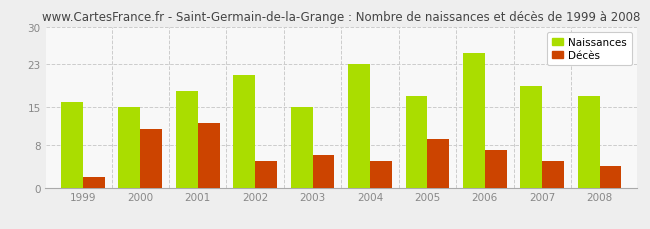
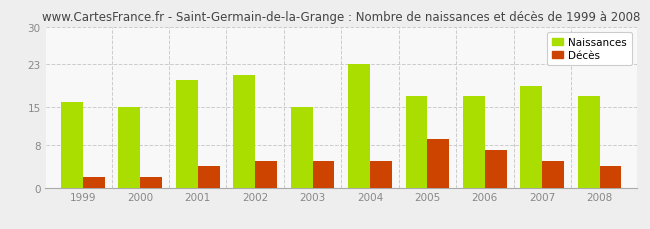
Décès/2000: 11 -> 2
Naissances/2001: 18 -> 20
Décès/2001: 12 -> 4
Décès/2003: 6 -> 5
Naissances/2006: 25 -> 17
